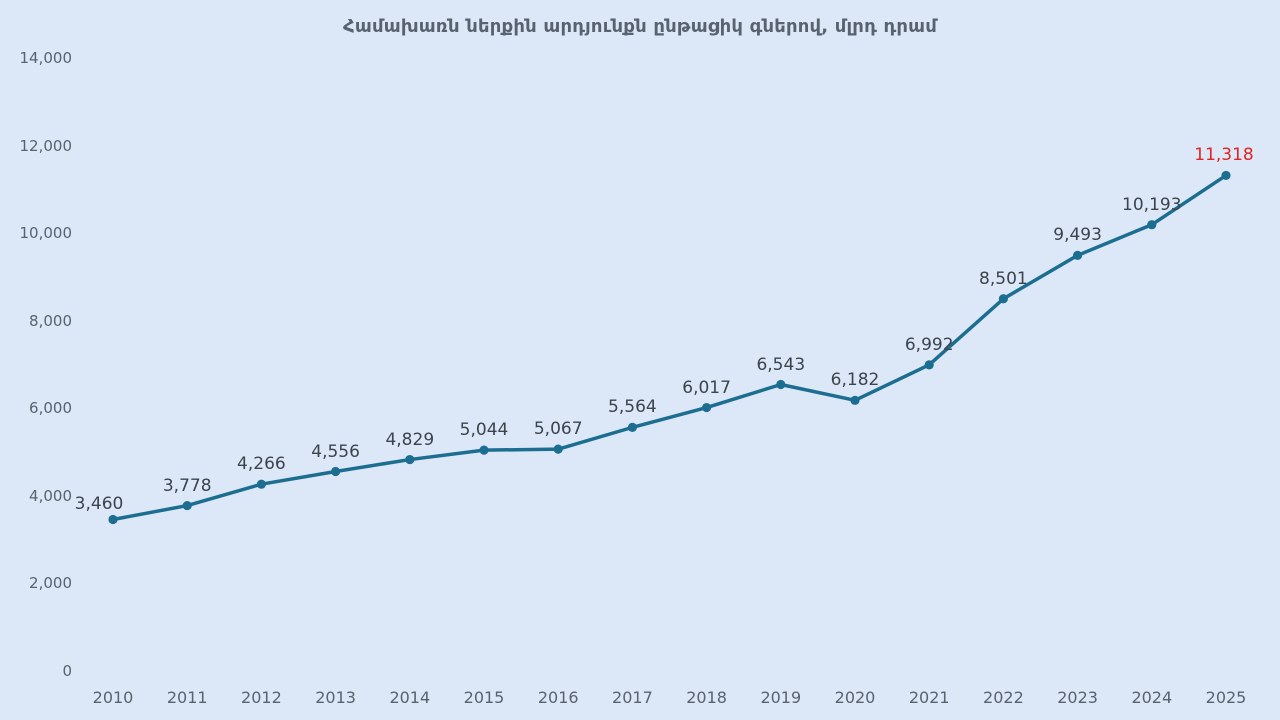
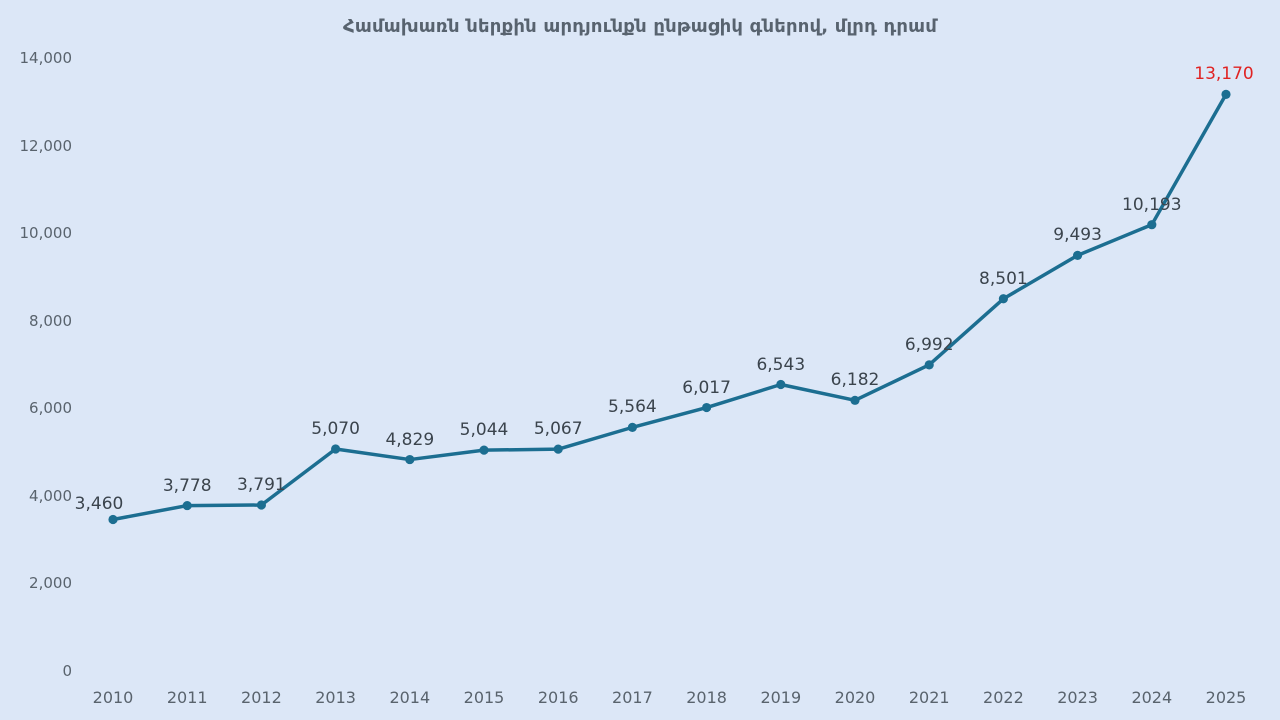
2012: 4,266 -> 3,791
2013: 4,556 -> 5,070
2025: 11,318 -> 13,170
